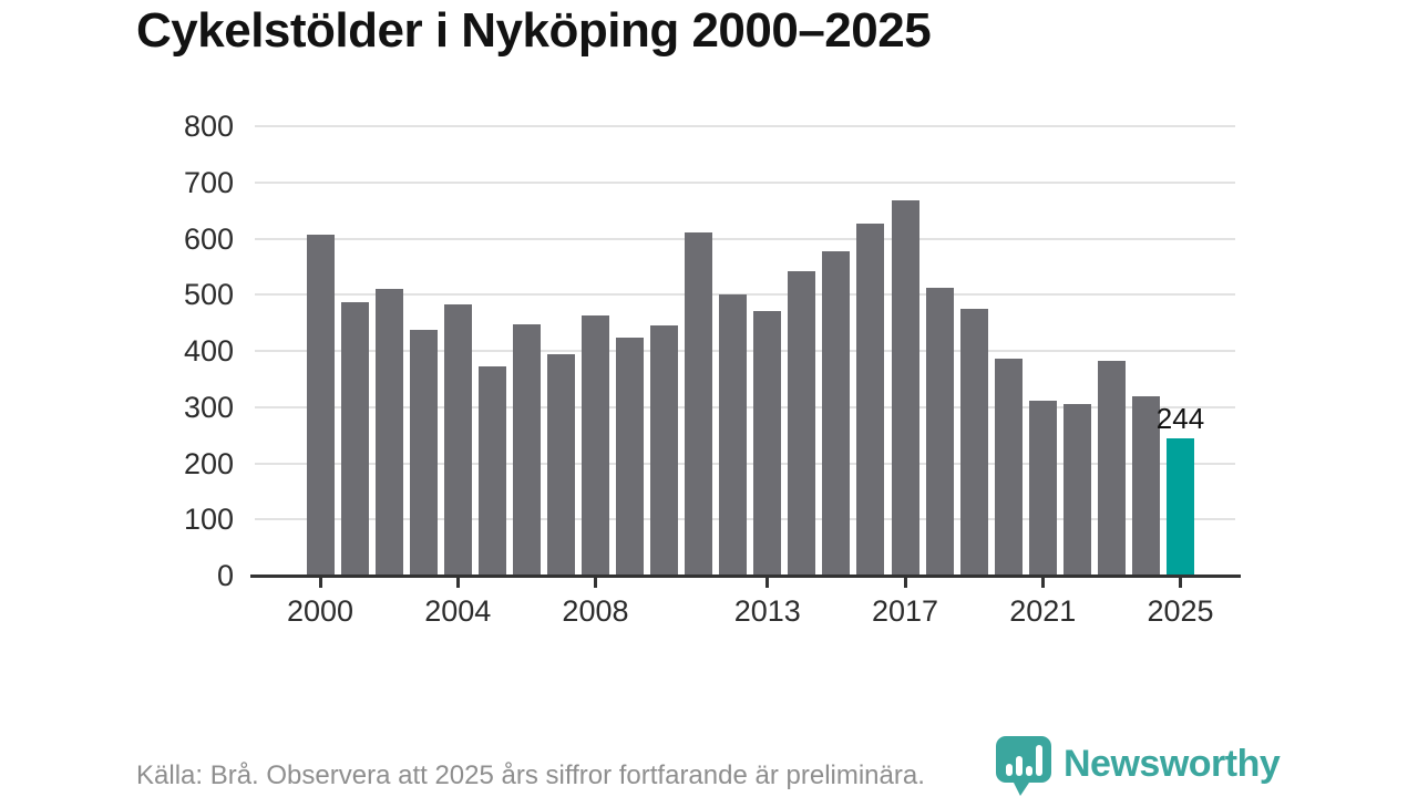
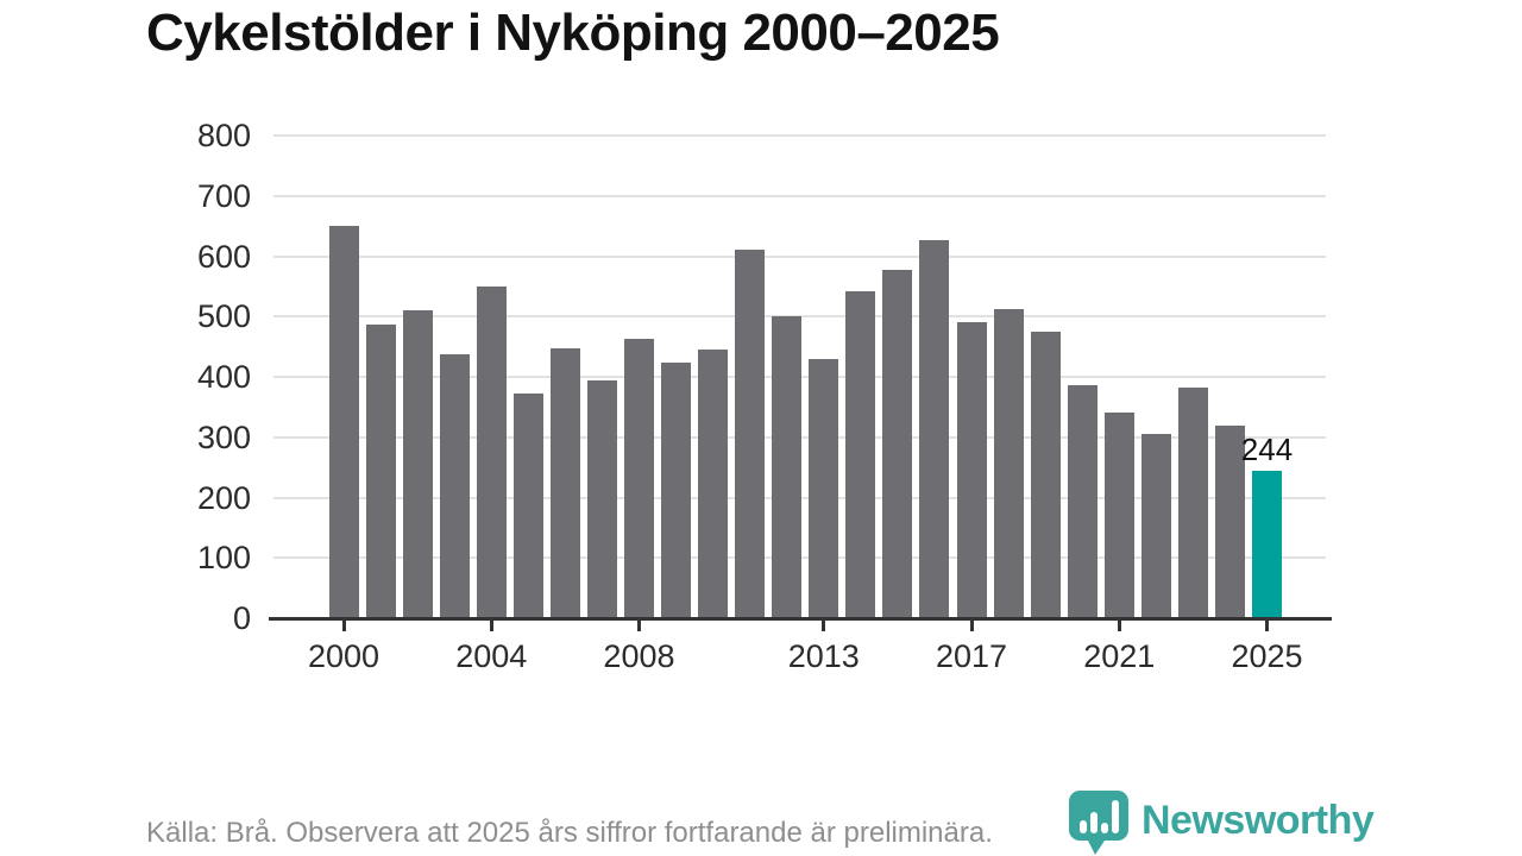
2000: 610 -> 650
2004: 480 -> 550
2013: 470 -> 430
2017: 670 -> 490
2021: 310 -> 340
